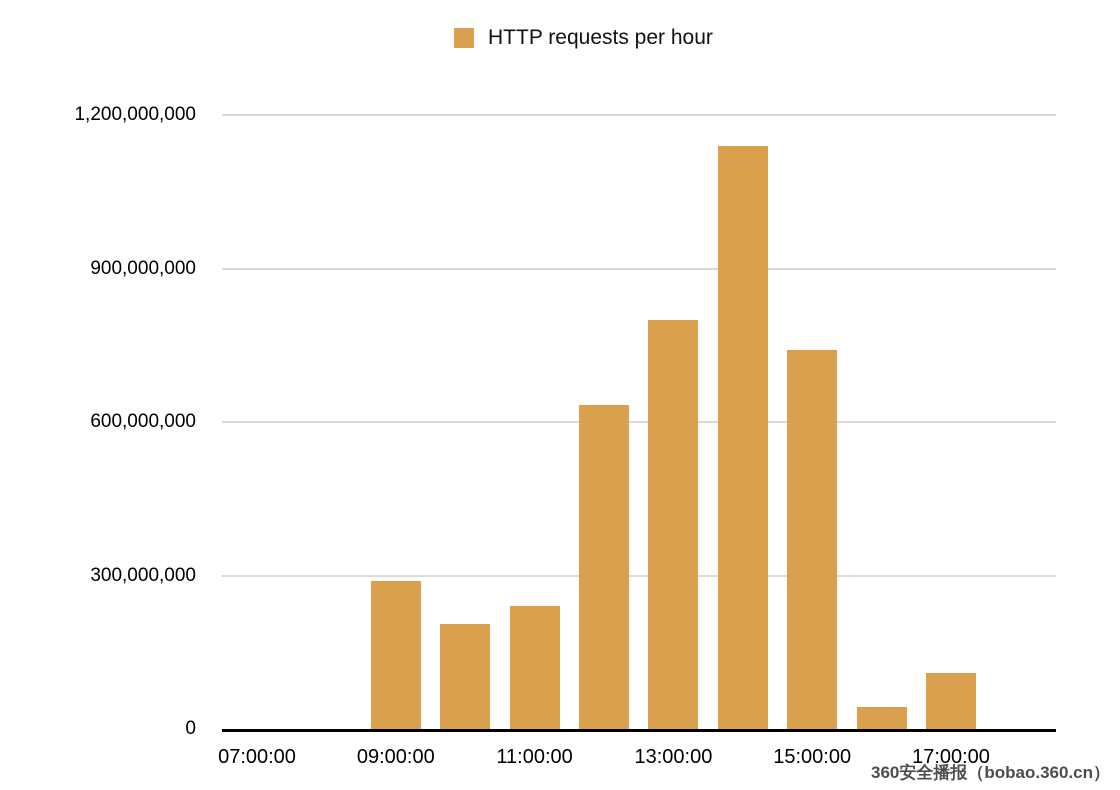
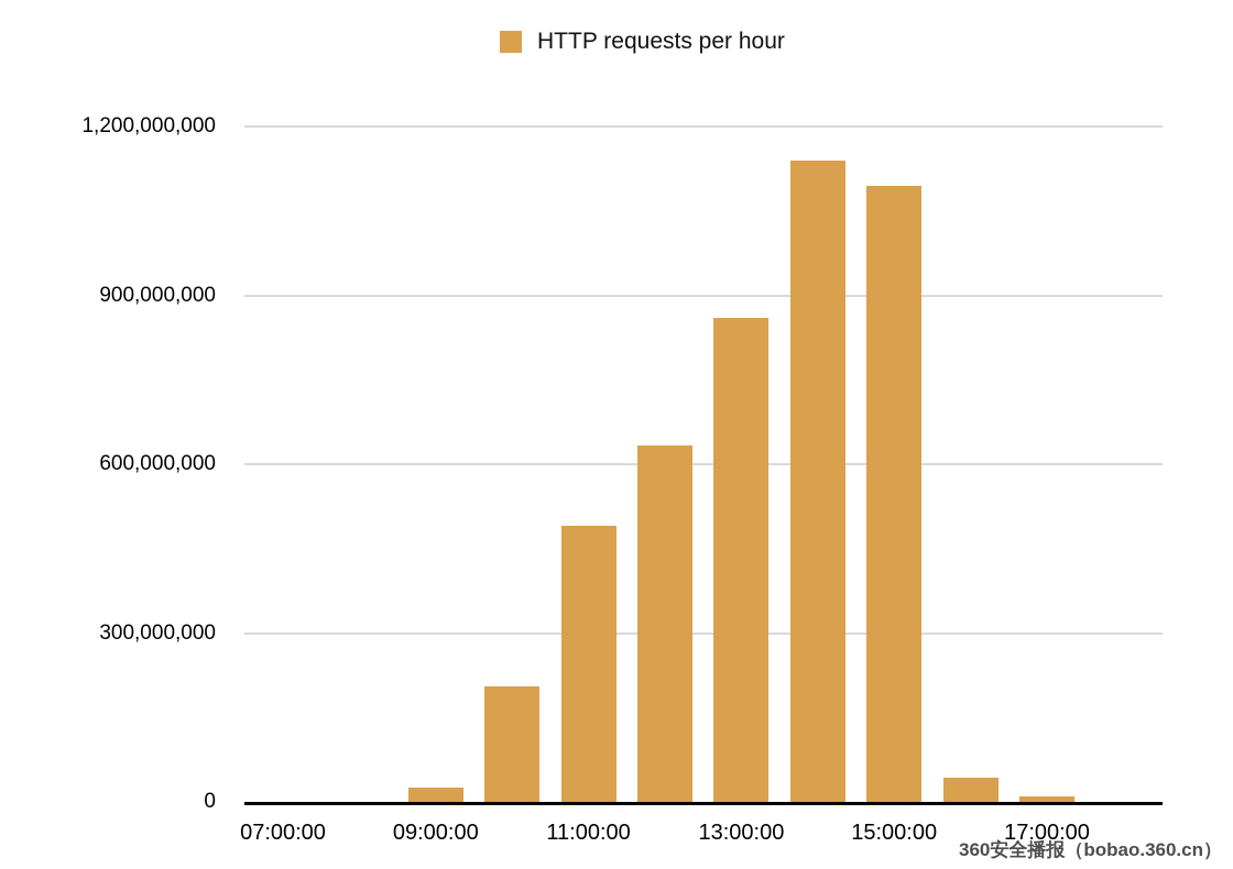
09:00:00: 290000000 -> 20000000
11:00:00: 240000000 -> 490000000
13:00:00: 800000000 -> 860000000
15:00:00: 740000000 -> 1100000000
17:00:00: 110000000 -> 10000000
